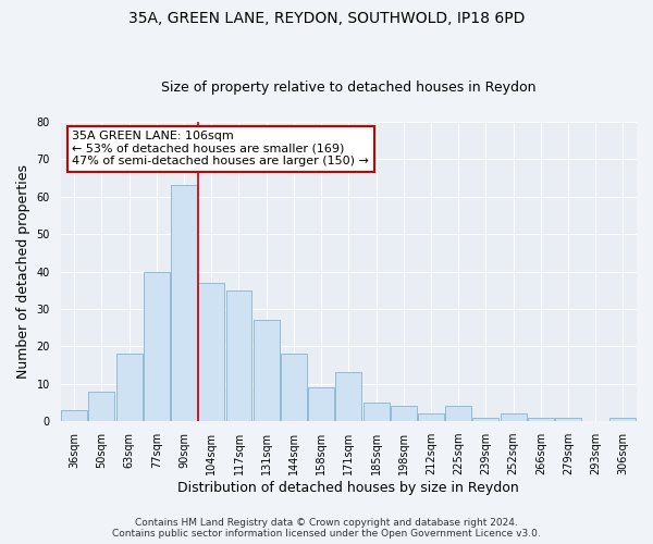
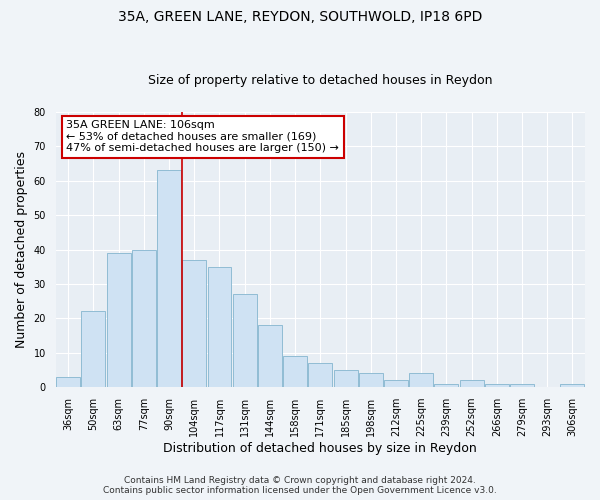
50sqm: 8 -> 22
63sqm: 18 -> 39
171sqm: 13 -> 7
